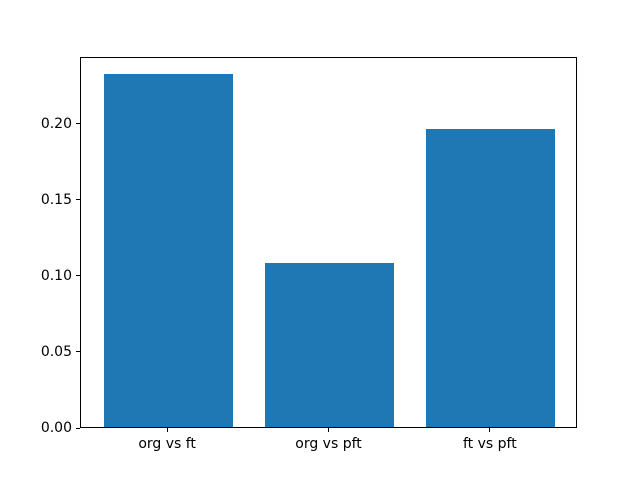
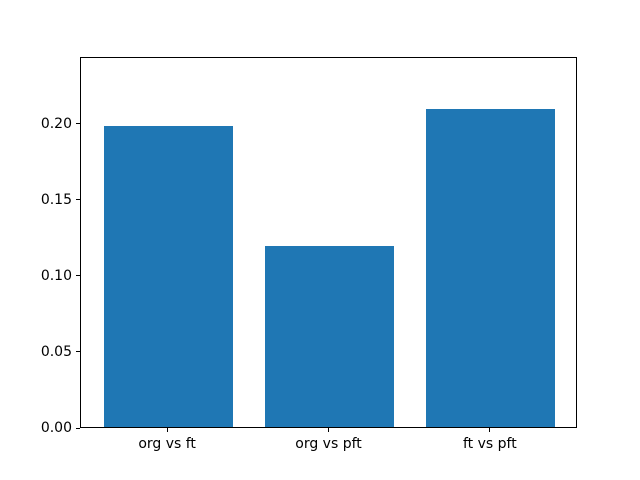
org vs ft: 0.232 -> 0.198
org vs pft: 0.108 -> 0.119
ft vs pft: 0.196 -> 0.209
